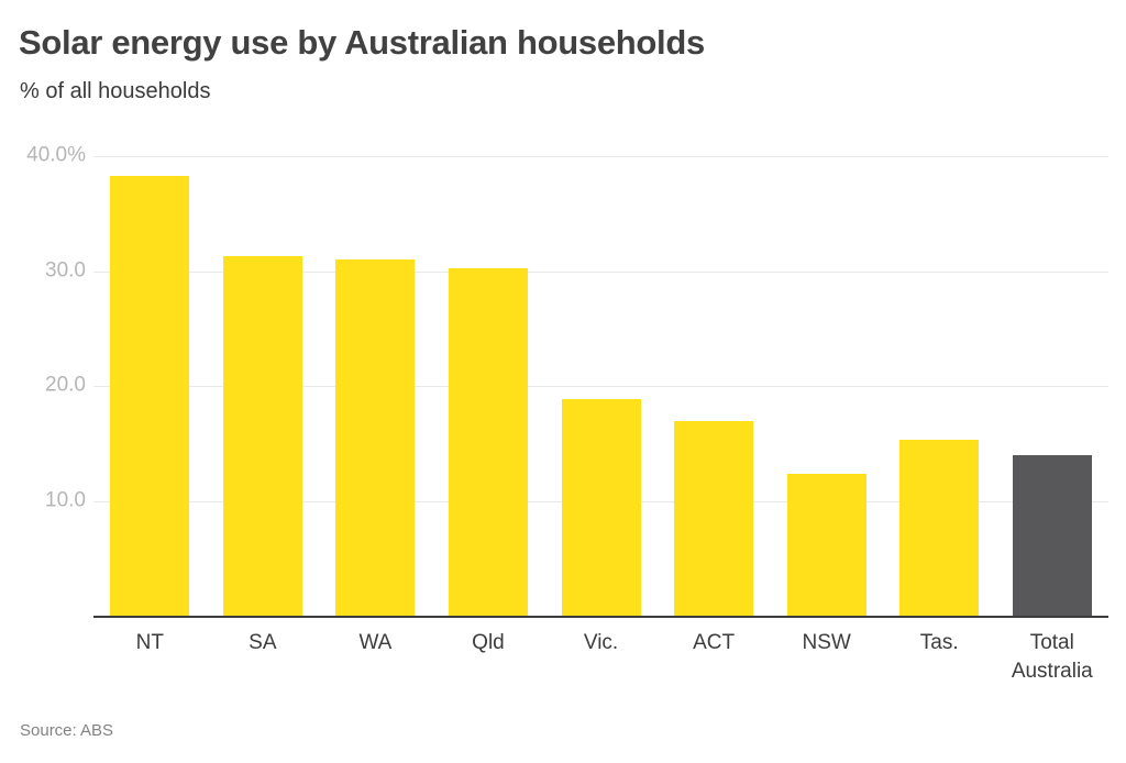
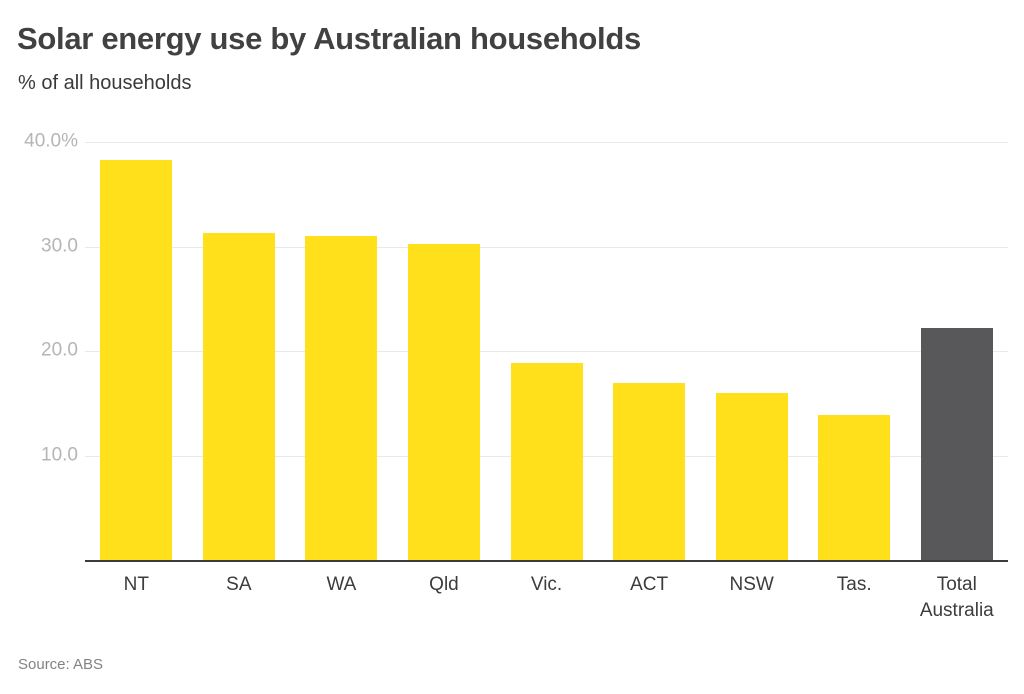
NSW: 12.3% -> 16.0%
Tas.: 15.3% -> 13.9%
Total Australia: 14.0% -> 22.2%
